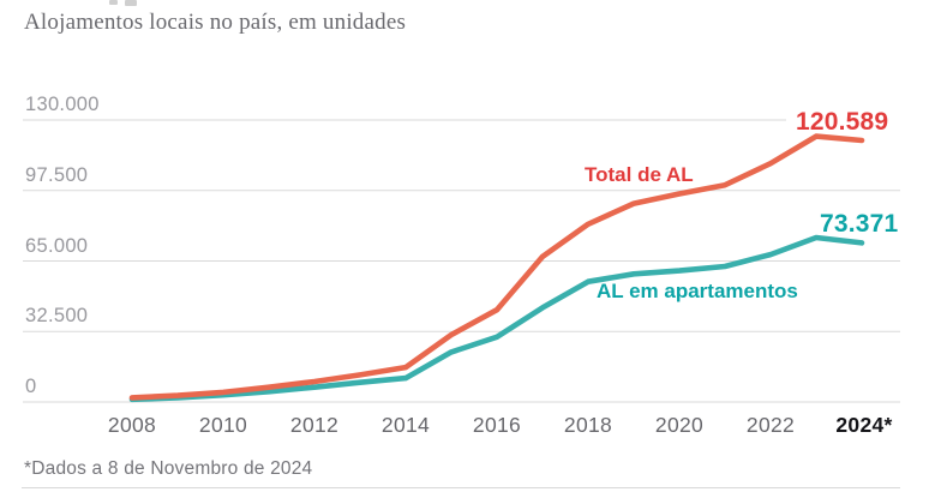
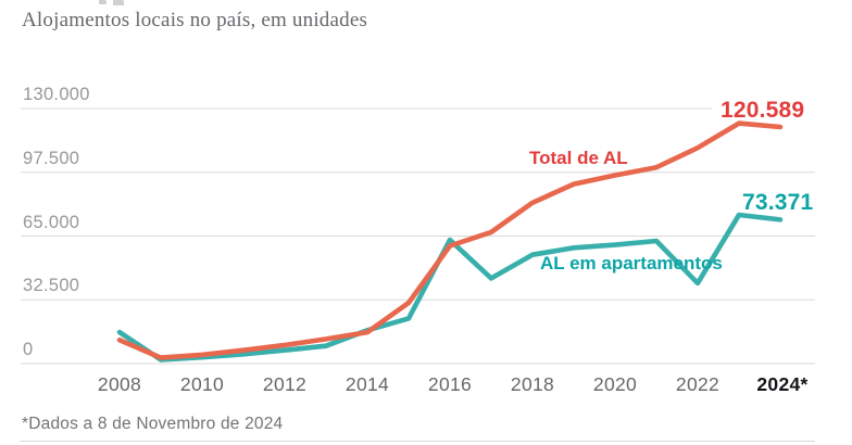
AL em apartamentos/2008: 1000 -> 16000
Total de AL/2008: 2000 -> 12000
AL em apartamentos/2014: 11000 -> 17000
AL em apartamentos/2016: 30000 -> 63000
Total de AL/2016: 42000 -> 60000
AL em apartamentos/2022: 68000 -> 41000
